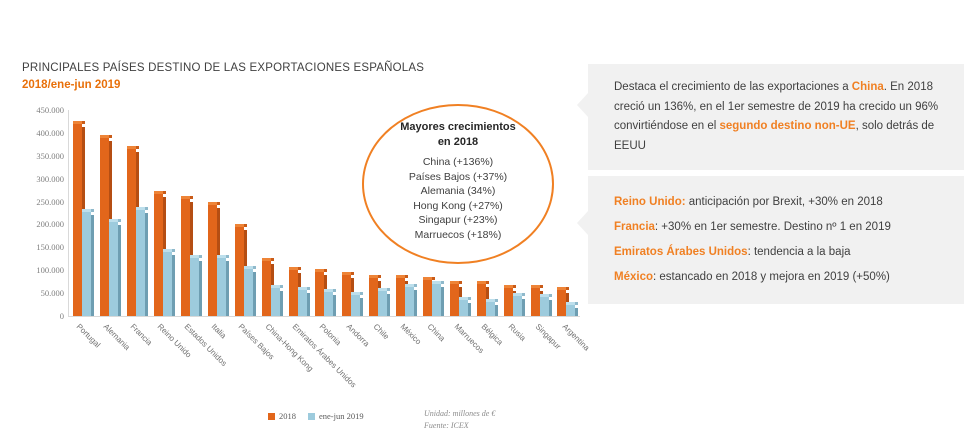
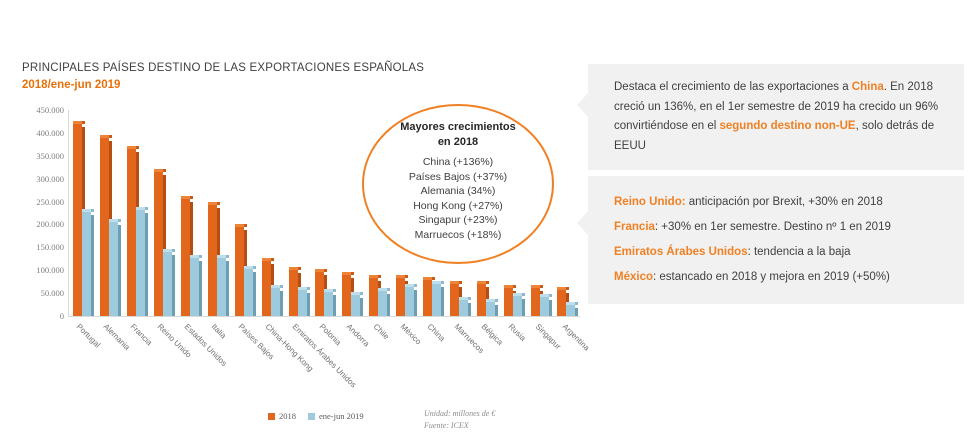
2018/Reino Unido: 270000 -> 320000
